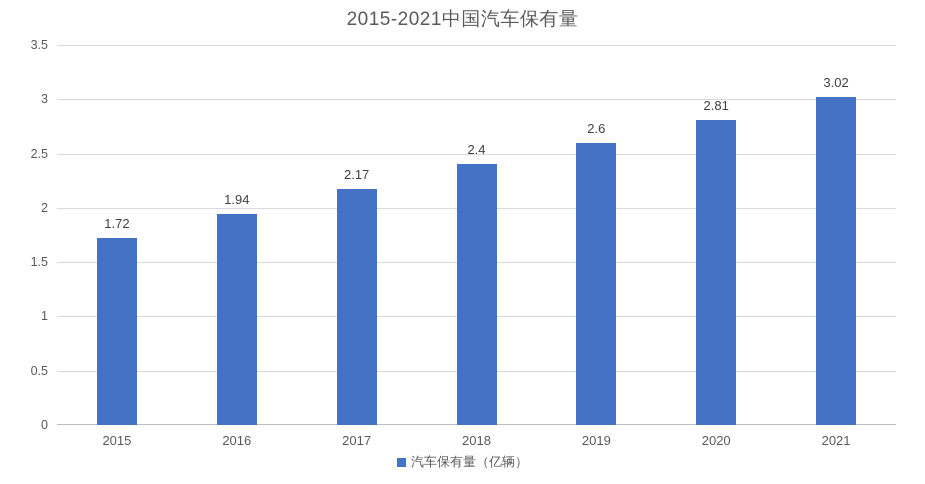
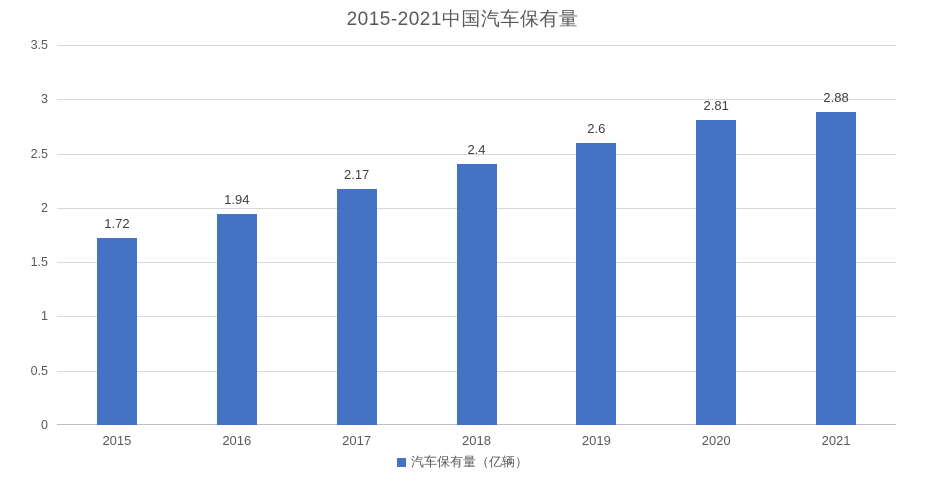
2021: 3.02 -> 2.88
